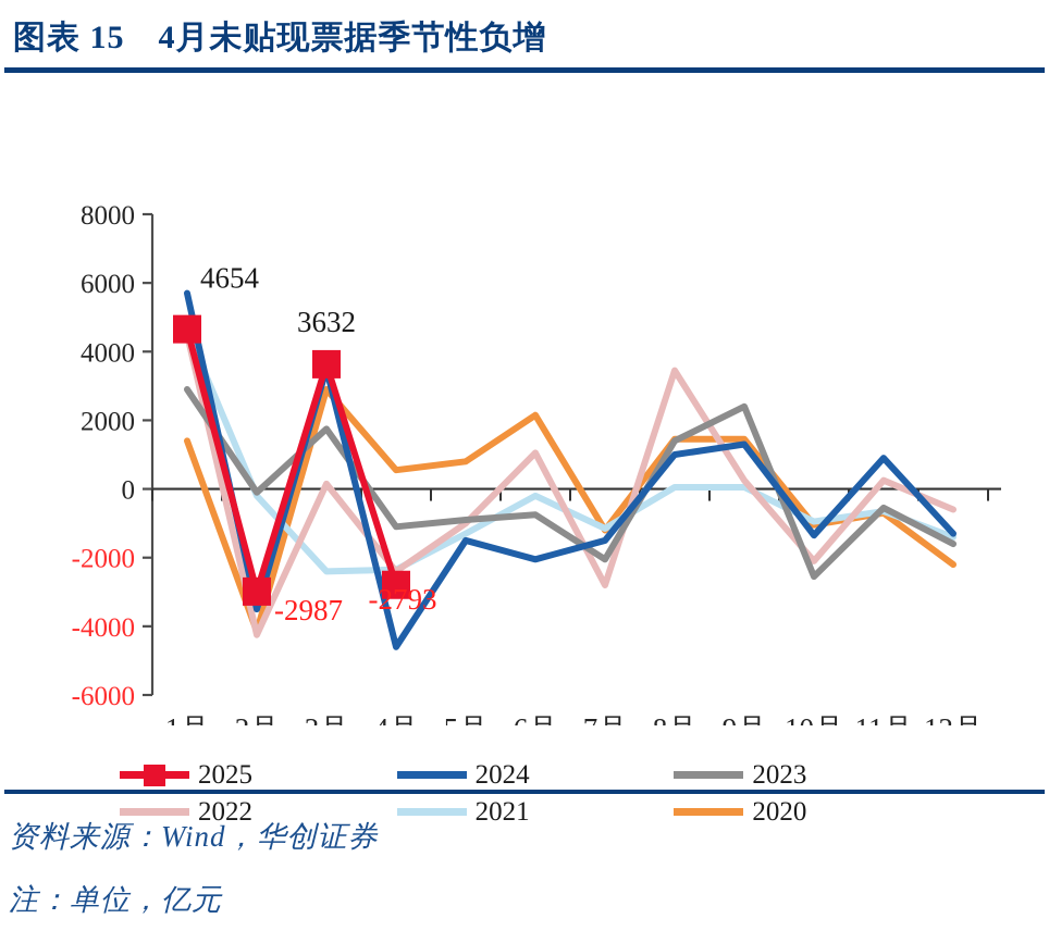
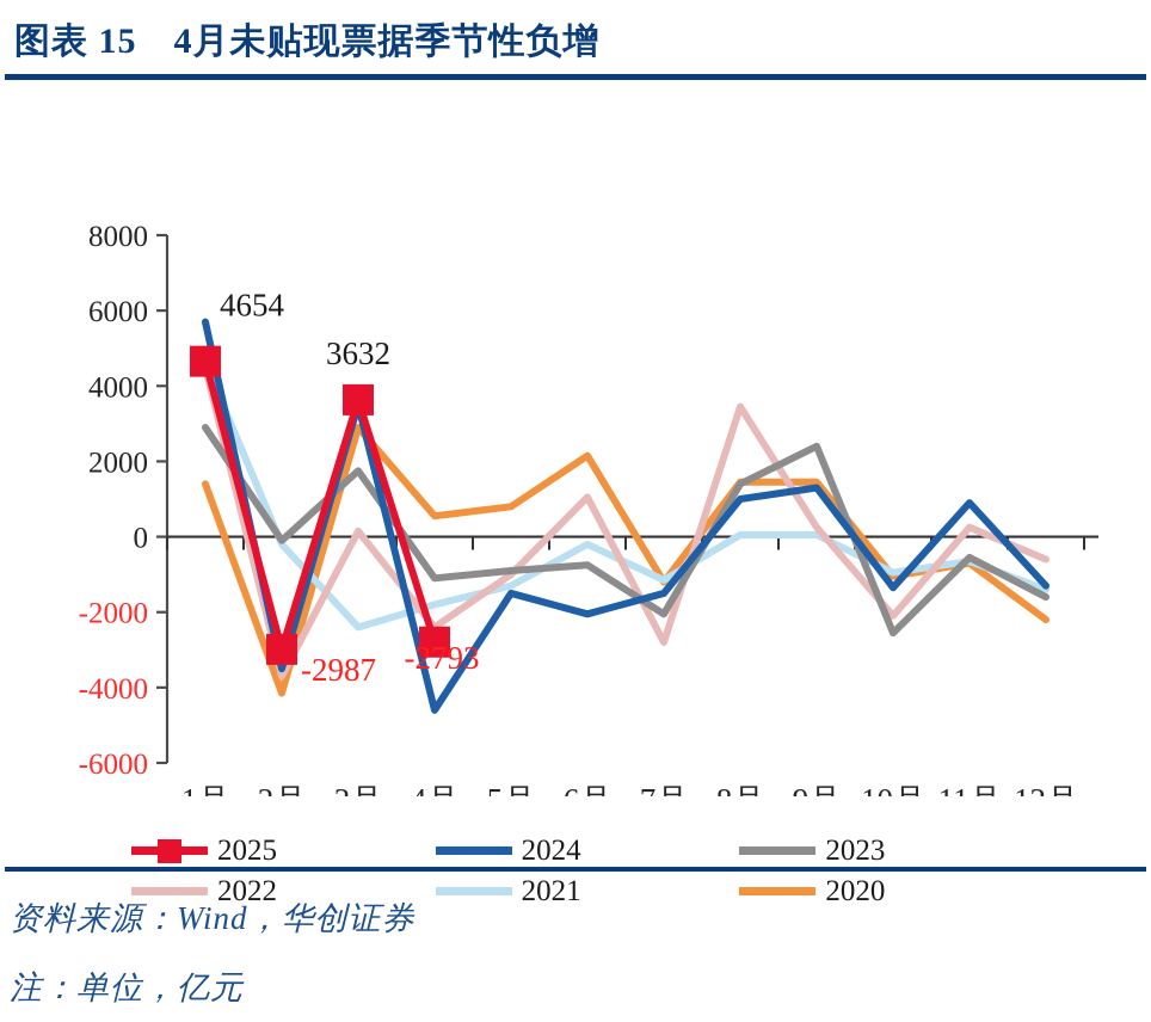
2022/2月: -4200 -> -3700
2021/4月: -2400 -> -1800
